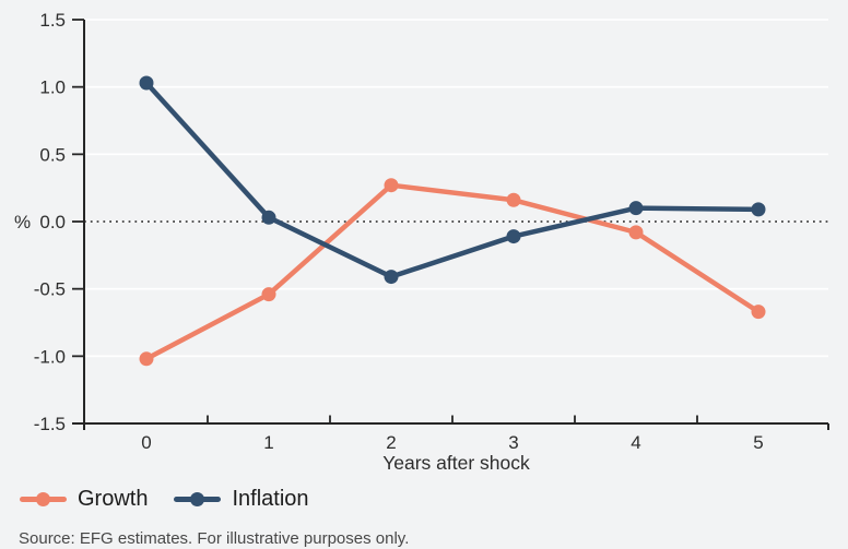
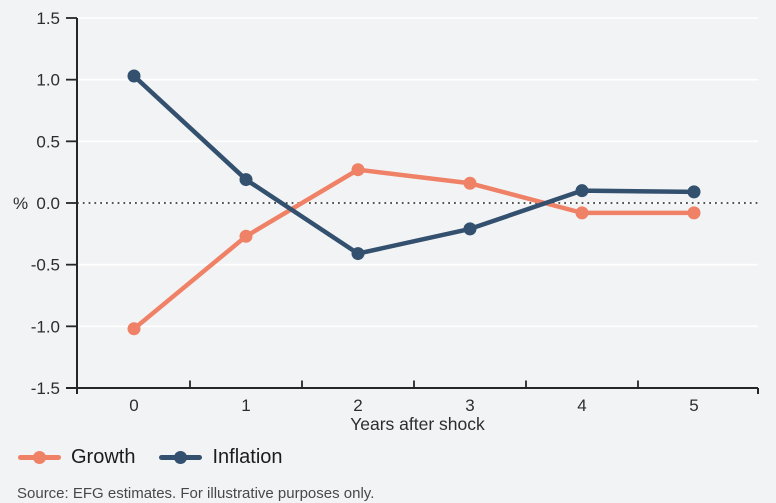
Growth/1: -0.54 -> -0.27
Inflation/1: 0.03 -> 0.19
Inflation/3: -0.11 -> -0.21
Growth/5: -0.67 -> -0.08
